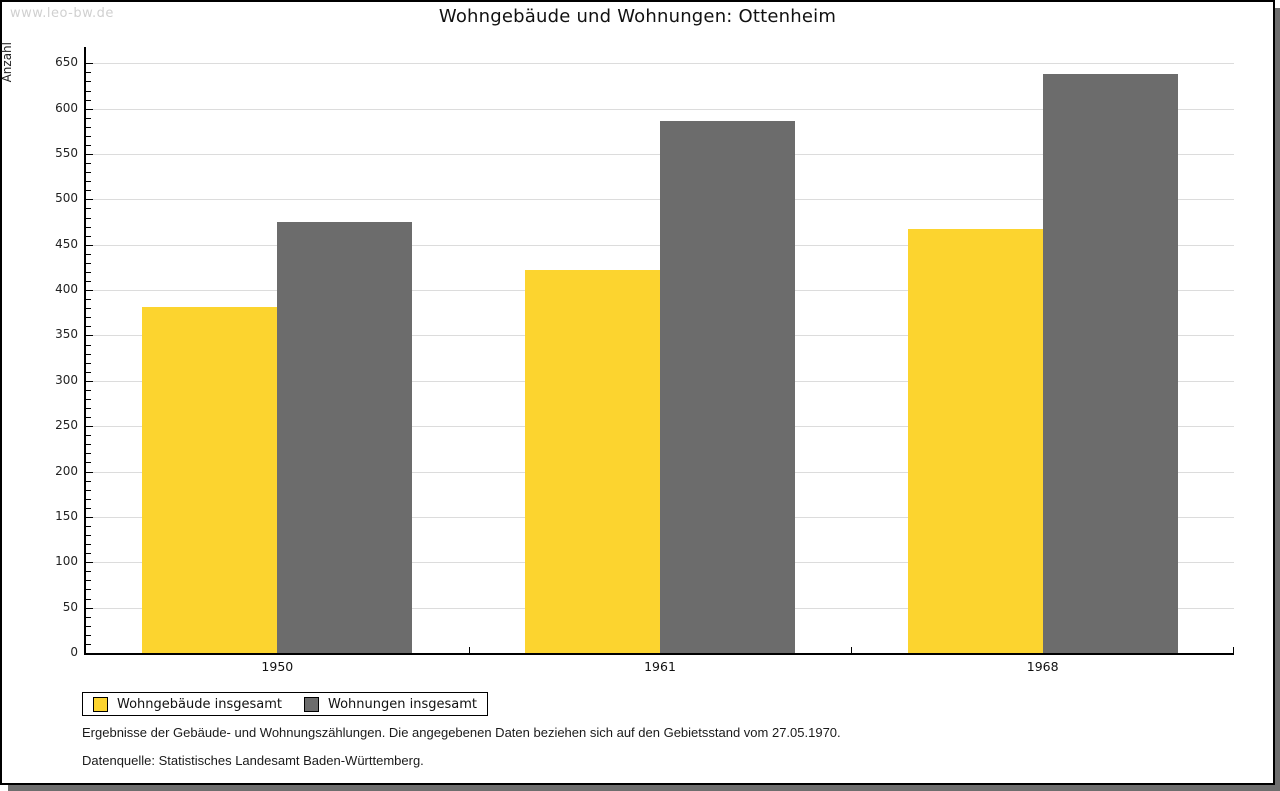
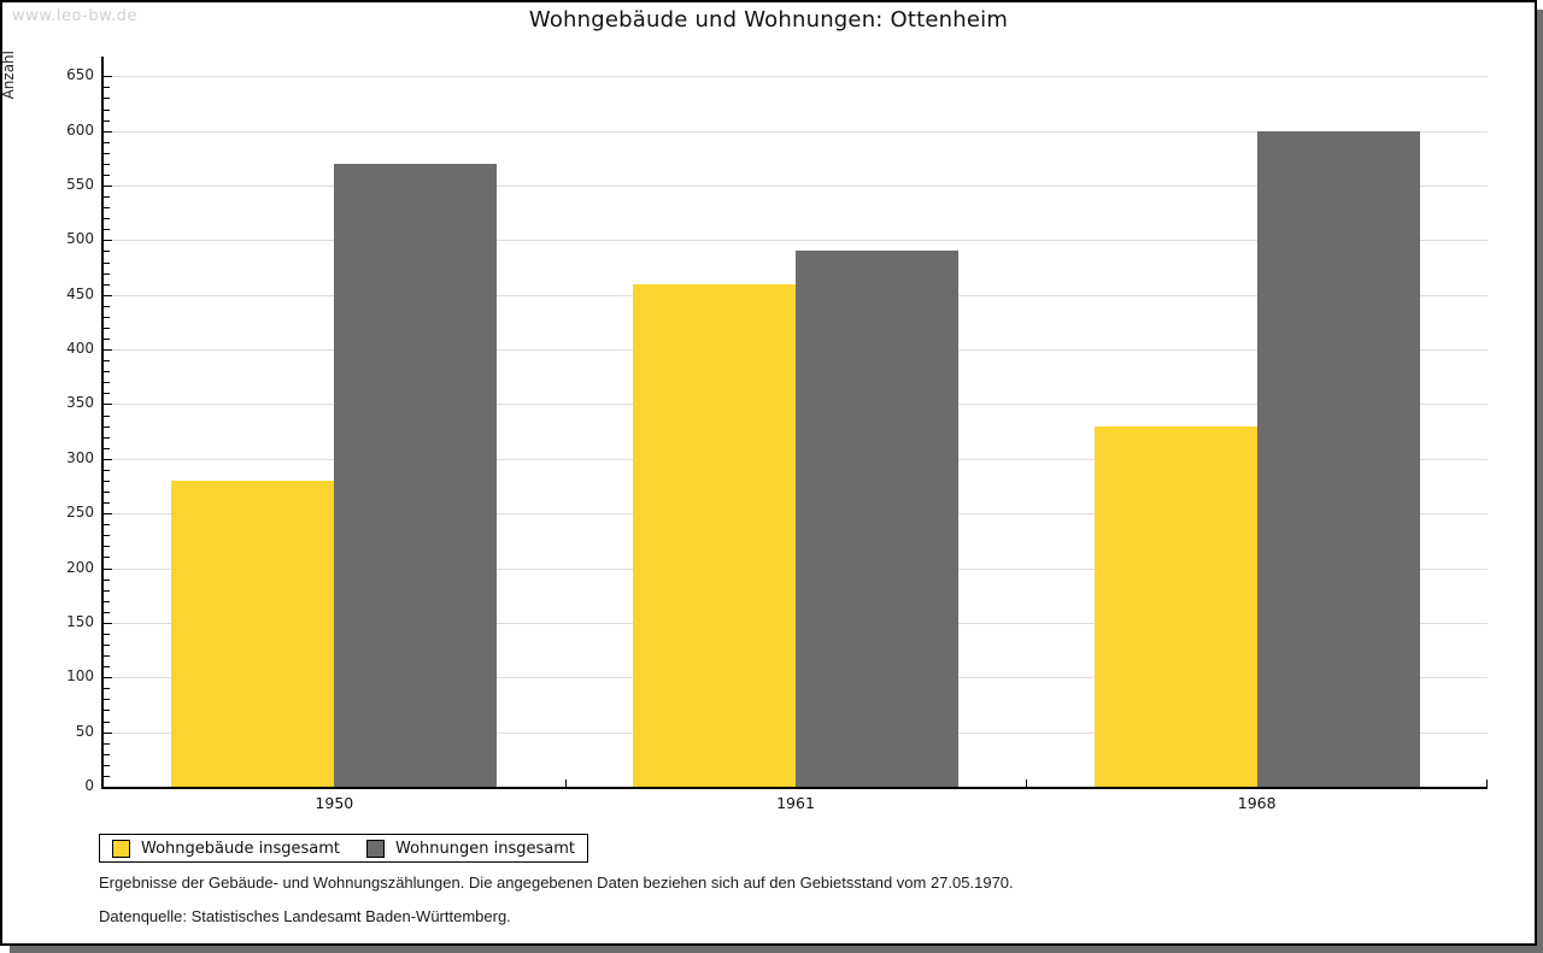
Wohngebäude insgesamt/1950: 380 -> 280
Wohnungen insgesamt/1950: 480 -> 570
Wohngebäude insgesamt/1961: 420 -> 460
Wohnungen insgesamt/1961: 590 -> 490
Wohngebäude insgesamt/1968: 470 -> 330
Wohnungen insgesamt/1968: 640 -> 600
